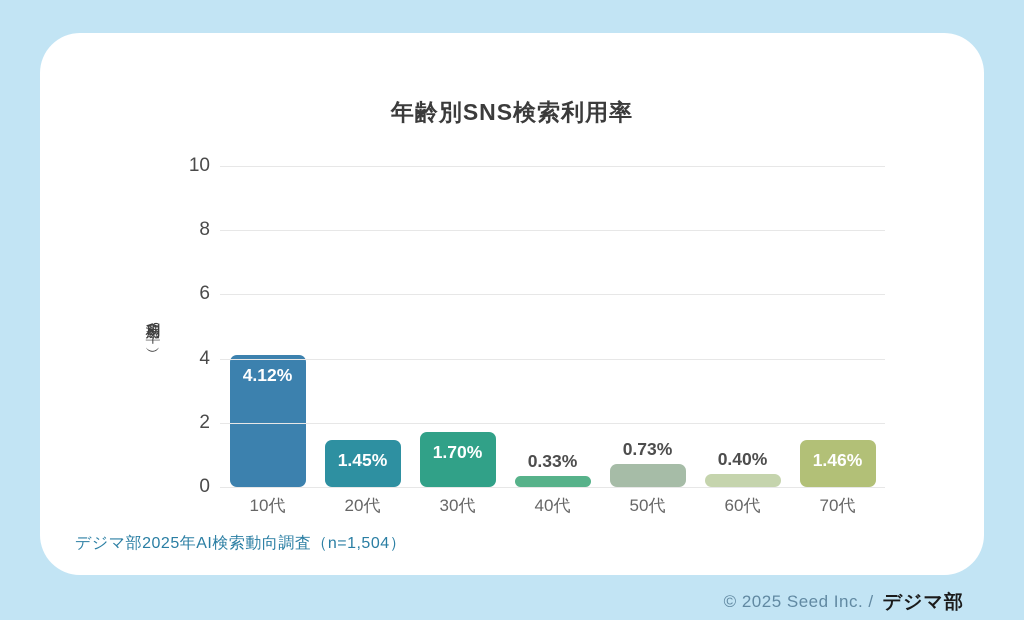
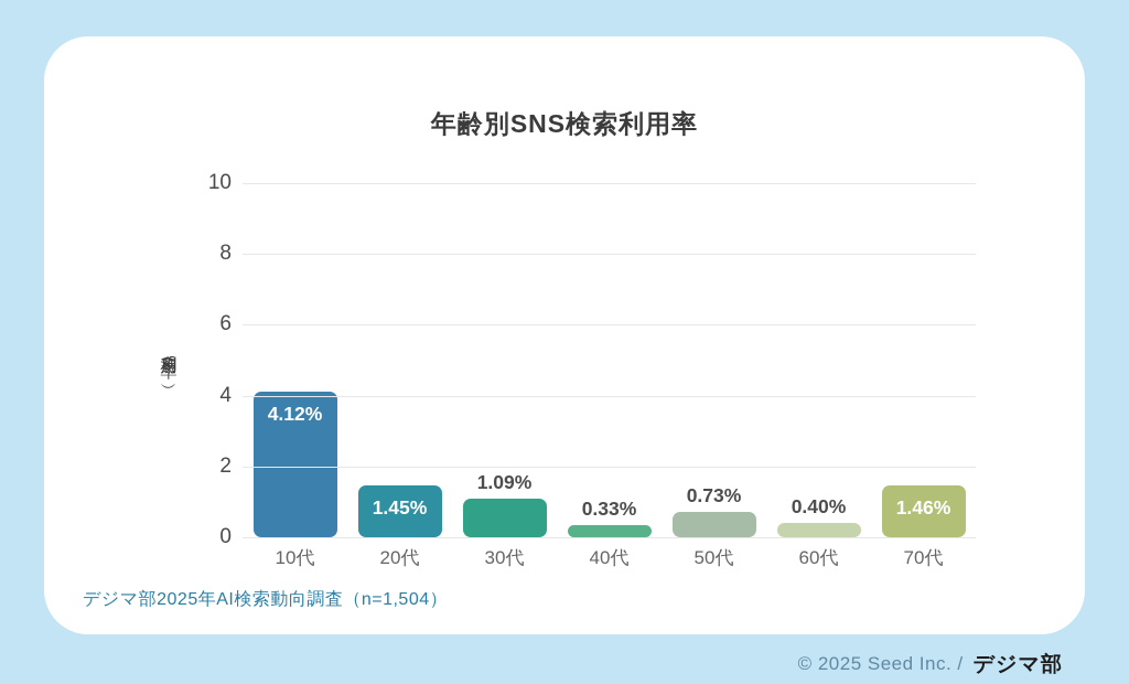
30代: 1.70% -> 1.09%
